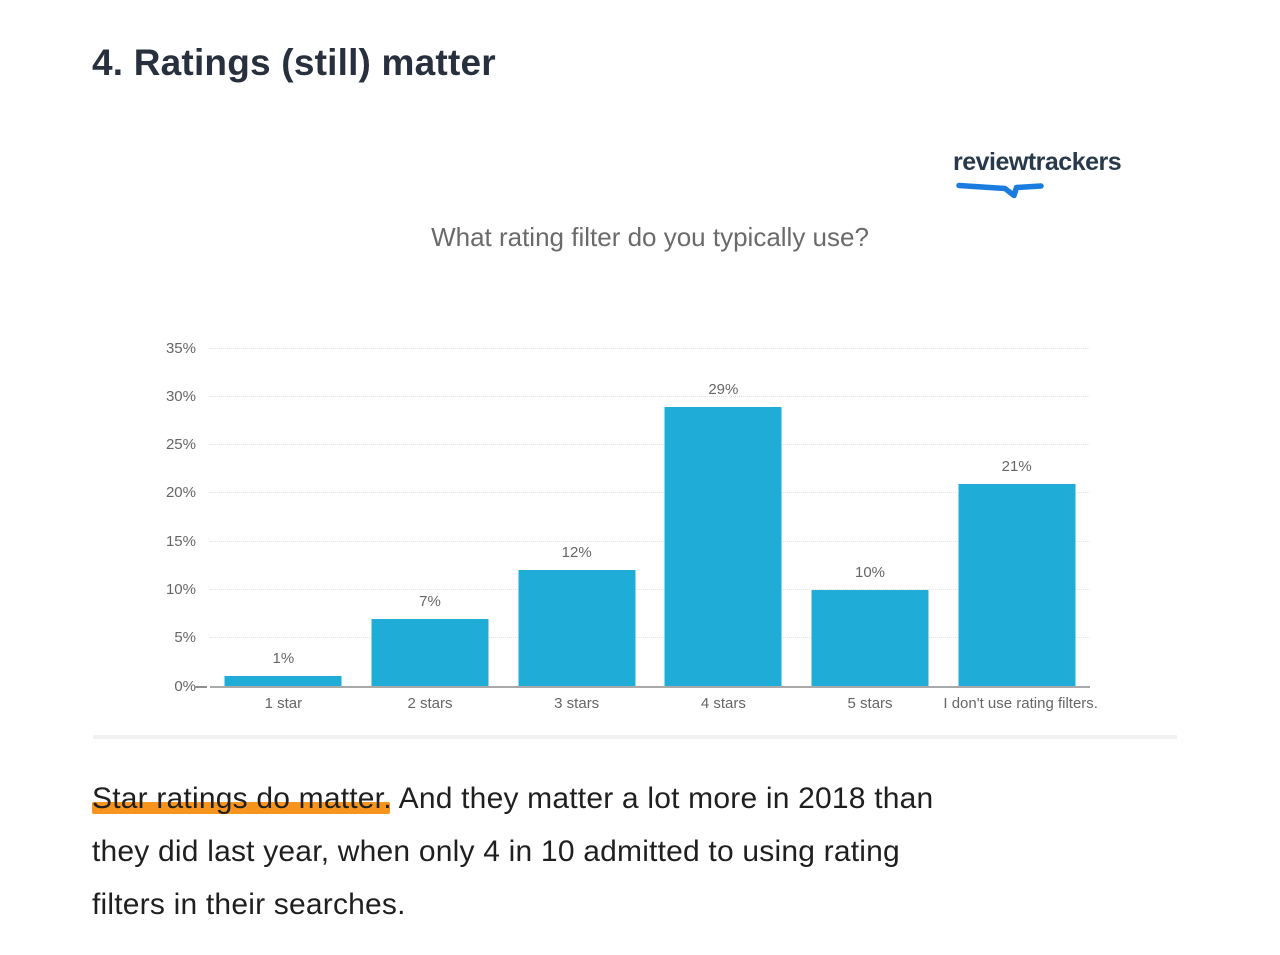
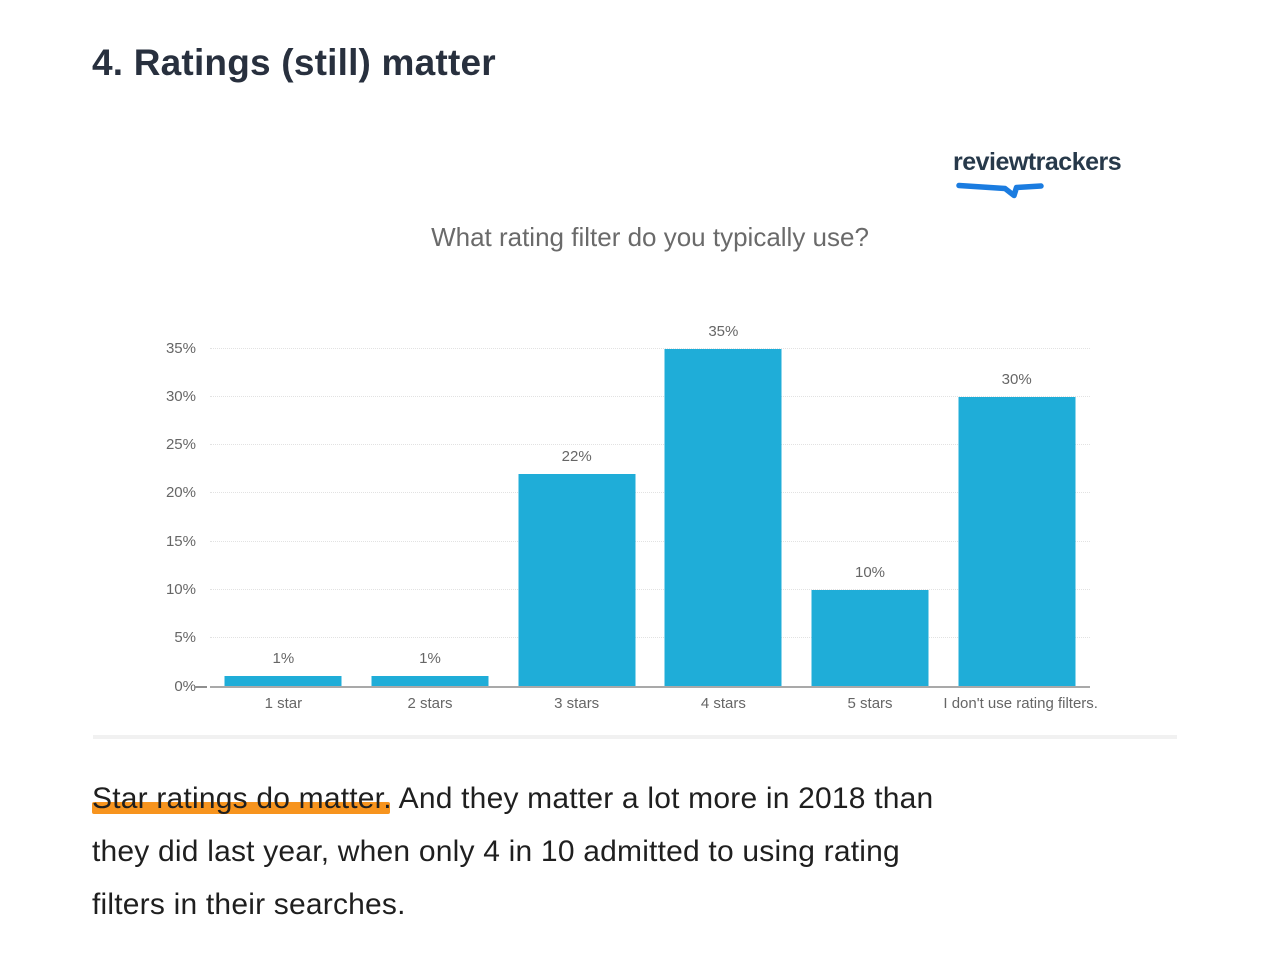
2 stars: 7% -> 1%
3 stars: 12% -> 22%
4 stars: 29% -> 35%
I don't use rating filters.: 21% -> 30%
